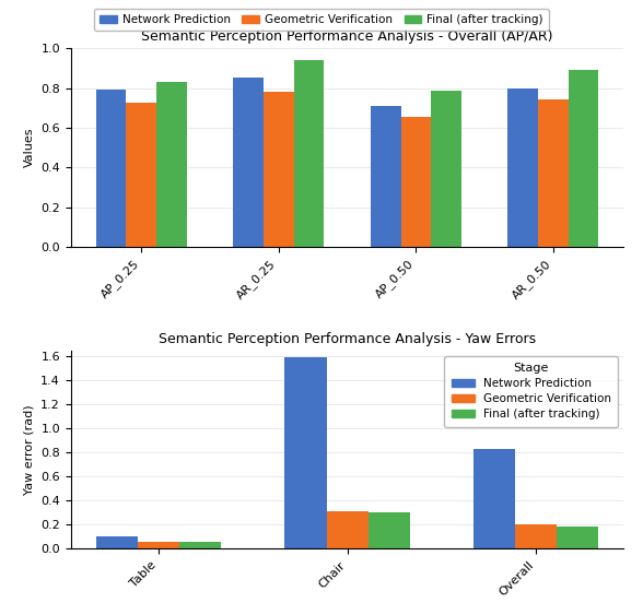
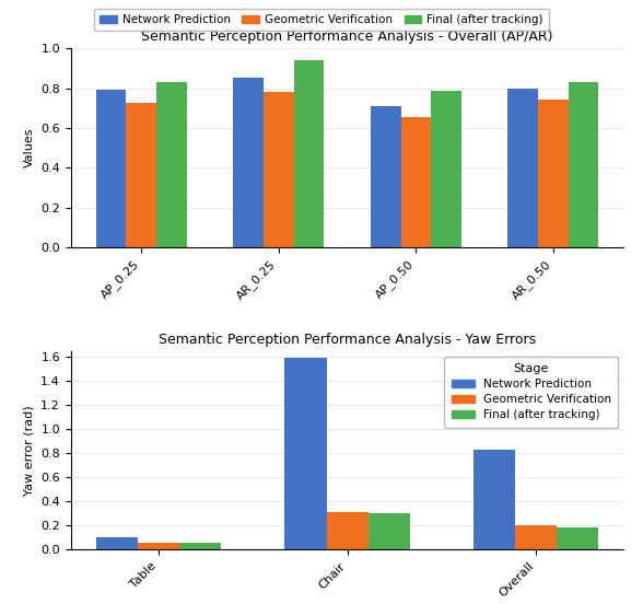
Semantic Perception Performance Analysis - Overall (AP/AR)/Final (after tracking)/AR_0.50: 0.89 -> 0.83
